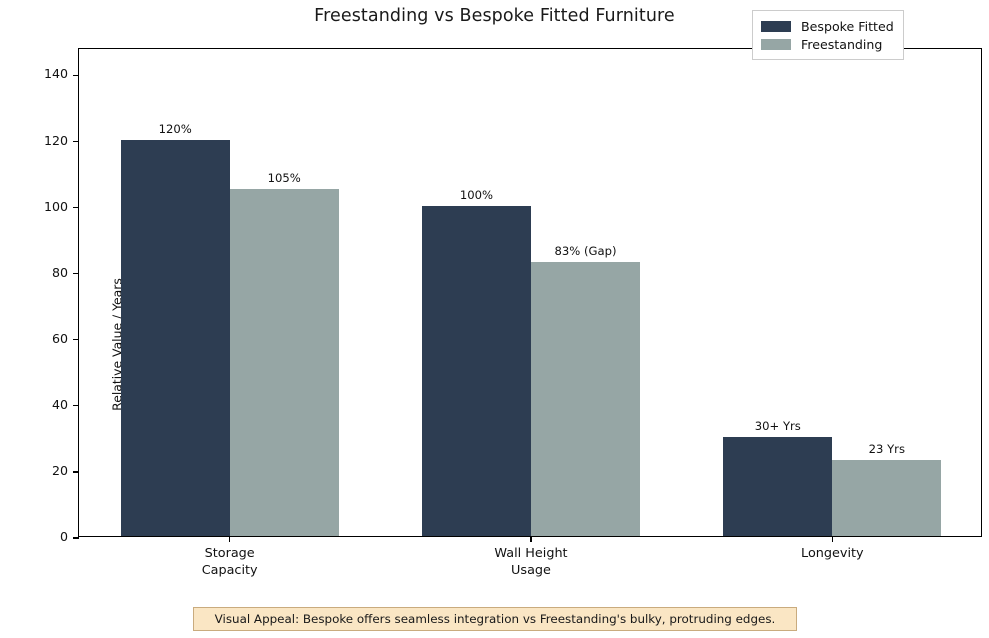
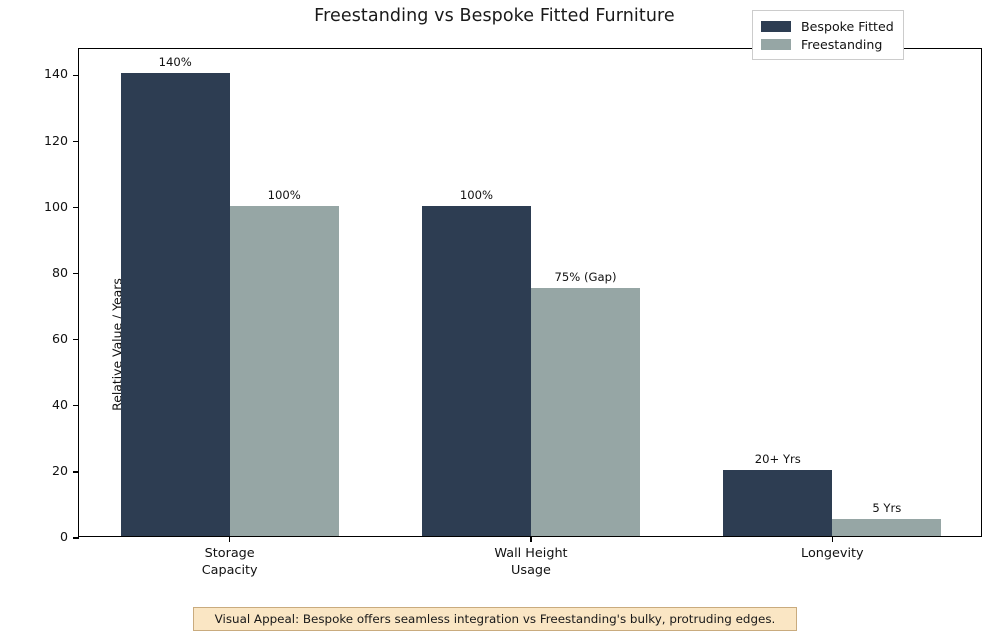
Bespoke Fitted/Storage Capacity: 120% -> 140%
Freestanding/Storage Capacity: 105% -> 100%
Freestanding/Wall Height Usage: 83% -> 75%
Bespoke Fitted/Longevity: 30 -> 20
Freestanding/Longevity: 23 -> 5
